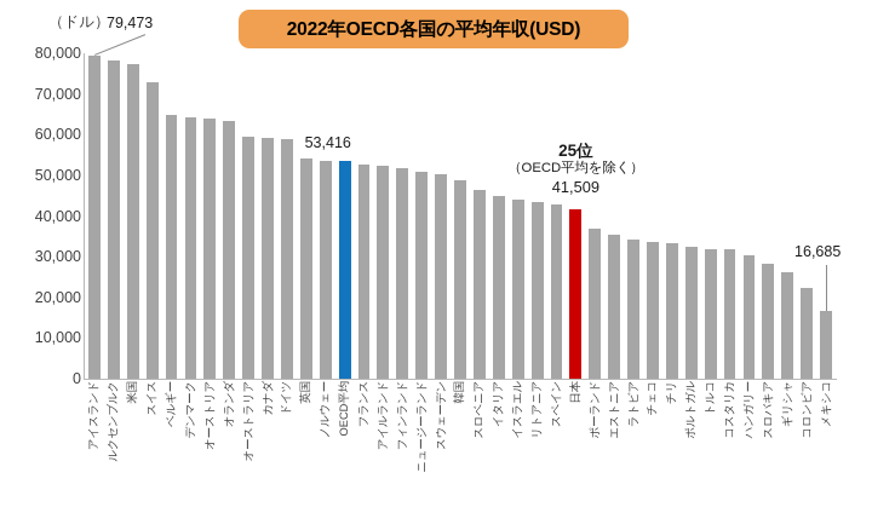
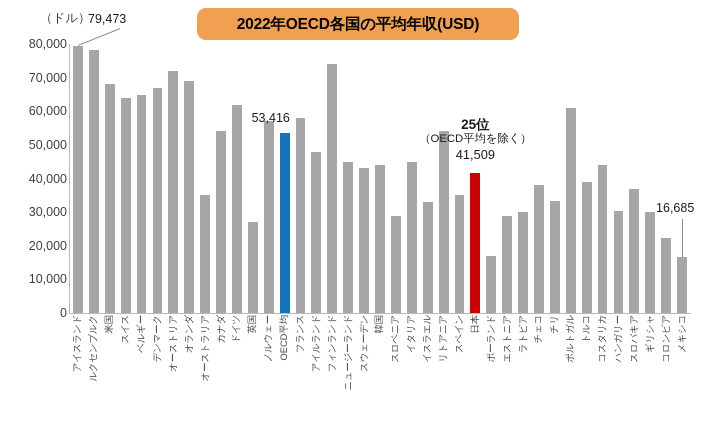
米国: 77000 -> 68000
スイス: 73000 -> 64000
デンマーク: 64000 -> 67000
オーストリア: 64000 -> 72000
オランダ: 63000 -> 69000
オーストラリア: 59000 -> 35000
カナダ: 59000 -> 54000
ドイツ: 59000 -> 62000
英国: 54000 -> 27000
ノルウェー: 54000 -> 57000
フランス: 53000 -> 58000
アイルランド: 52000 -> 48000
フィンランド: 52000 -> 74000
ニュージーランド: 51000 -> 45000
スウェーデン: 50000 -> 43000
韓国: 49000 -> 44000
スロベニア: 46000 -> 29000
イスラエル: 44000 -> 33000
リトアニア: 44000 -> 54000
スペイン: 43000 -> 35000
ポーランド: 37000 -> 17000
エストニア: 35000 -> 29000
ラトビア: 34000 -> 30000
チェコ: 33000 -> 38000
ポルトガル: 32000 -> 61000
トルコ: 32000 -> 39000
コスタリカ: 32000 -> 44000
スロバキア: 28000 -> 37000
ギリシャ: 26000 -> 30000
